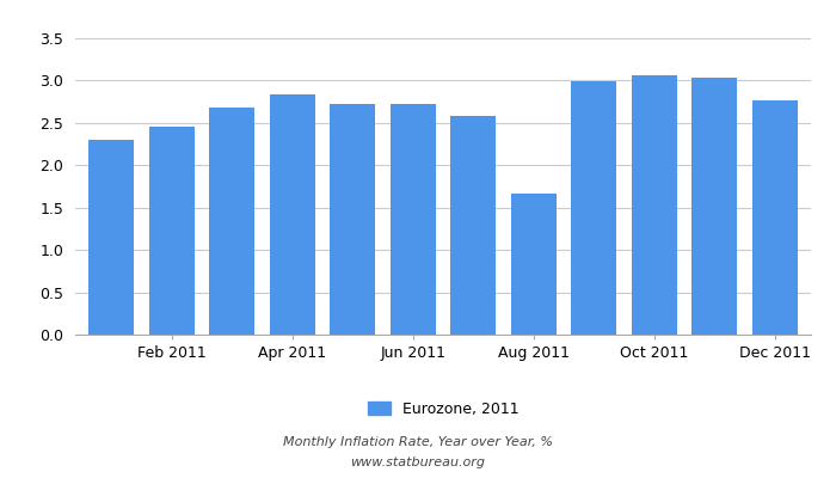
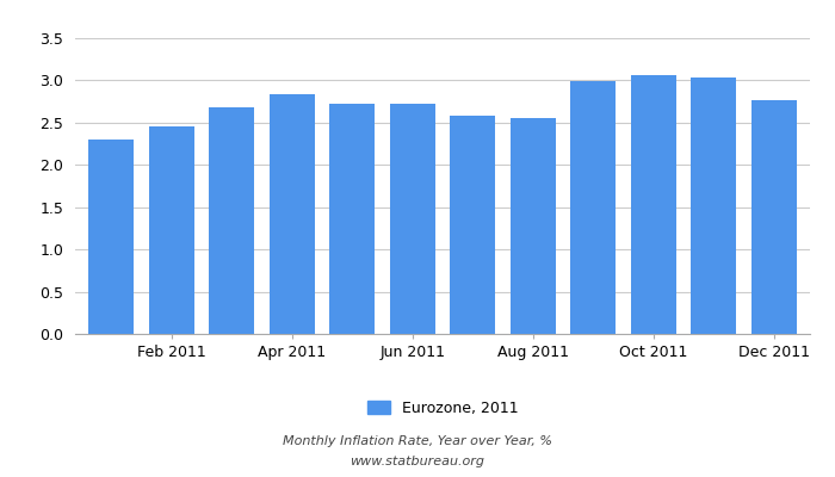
Aug 2011: 1.66 -> 2.55
